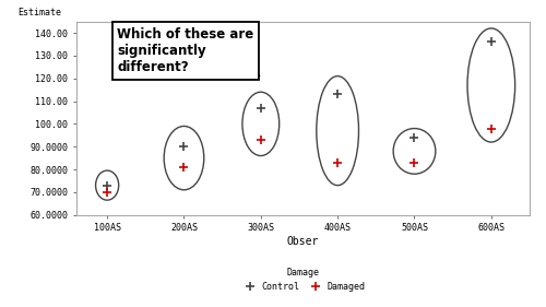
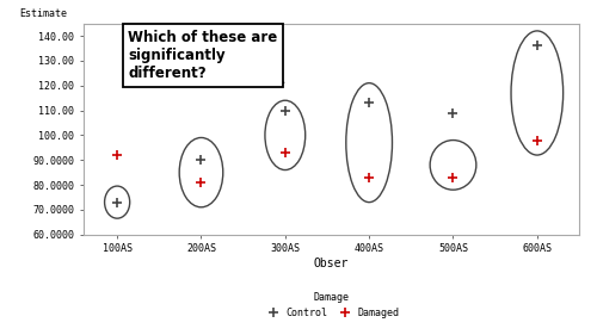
Damaged/100AS: 70 -> 92
Control/300AS: 107 -> 110
Control/500AS: 94 -> 109
